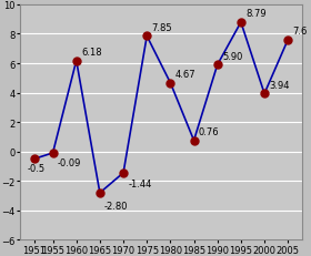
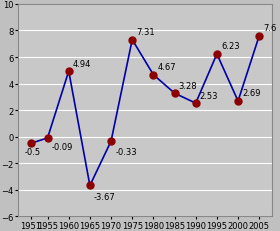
1960: 6.18 -> 4.94
1965: -2.80 -> -3.67
1970: -1.44 -> -0.33
1975: 7.85 -> 7.31
1985: 0.76 -> 3.28
1990: 5.90 -> 2.53
1995: 8.79 -> 6.23
2000: 3.94 -> 2.69
